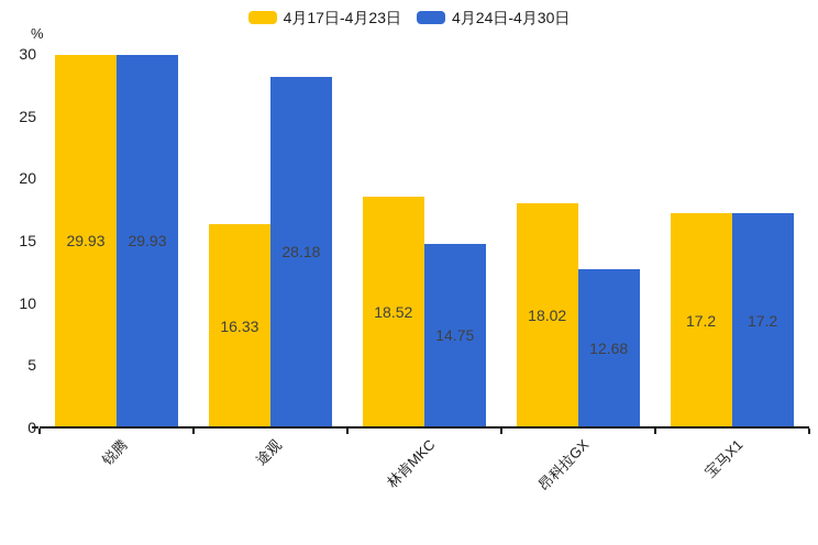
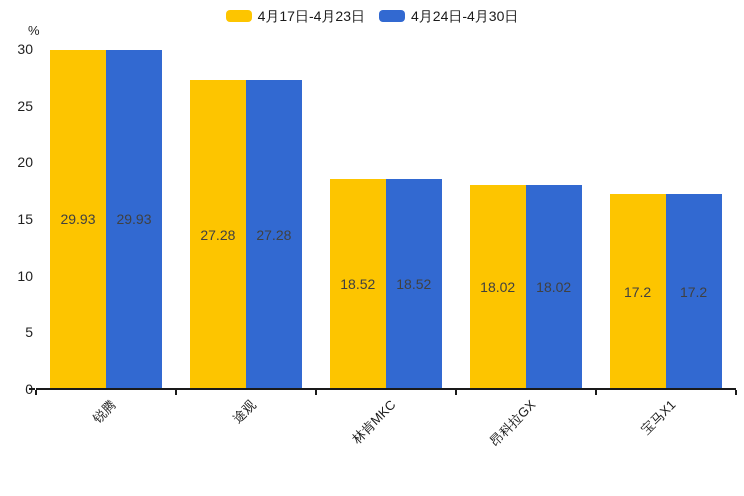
4月17日-4月23日/途观: 16.33 -> 27.28
4月24日-4月30日/途观: 28.18 -> 27.28
4月24日-4月30日/林肯MKC: 14.75 -> 18.52
4月24日-4月30日/昂科拉GX: 12.68 -> 18.02
